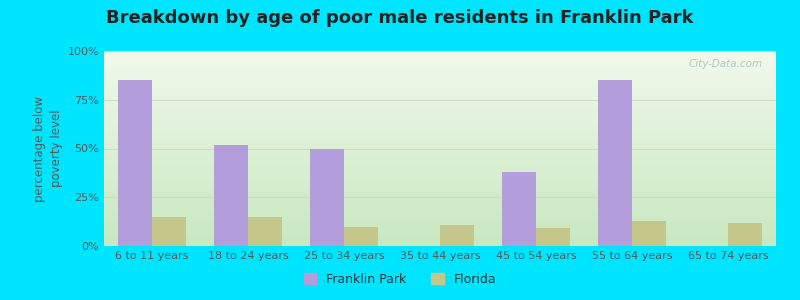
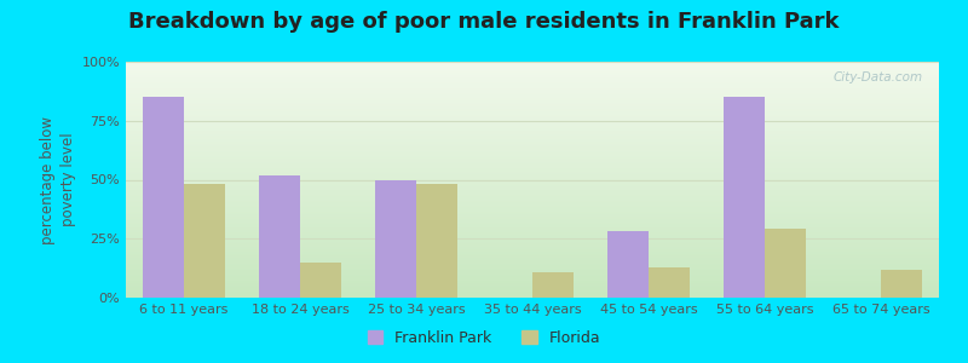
Florida/6 to 11 years: 15% -> 48%
Florida/25 to 34 years: 10% -> 48%
Franklin Park/45 to 54 years: 38% -> 28%
Florida/45 to 54 years: 9% -> 13%
Florida/55 to 64 years: 13% -> 29%
